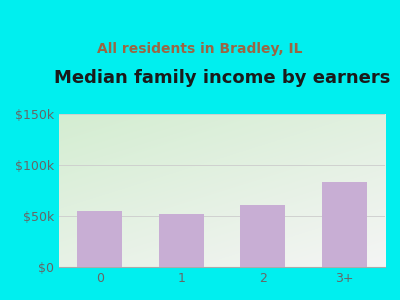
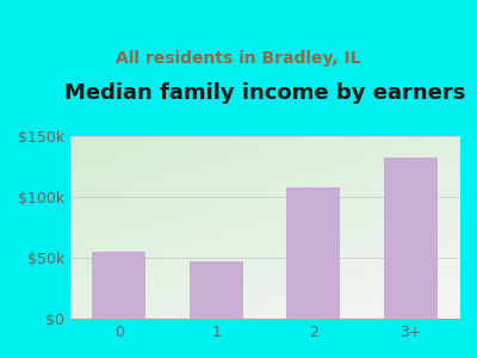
1: $52k -> $47k
2: $61k -> $108k
3+: $83k -> $132k
